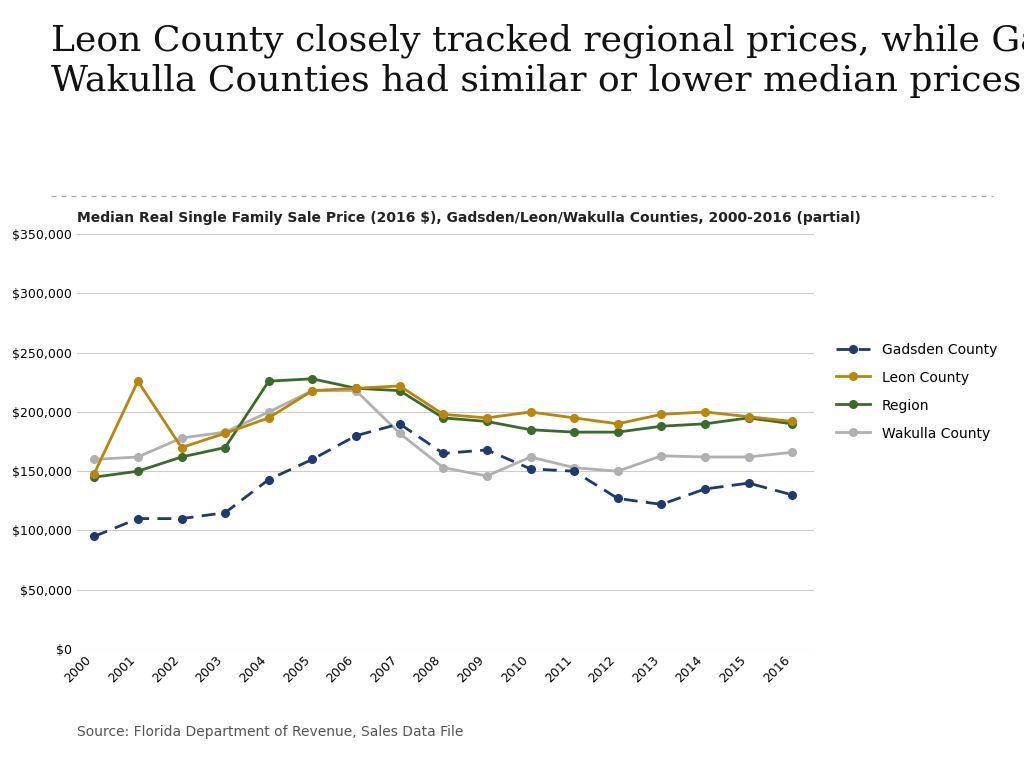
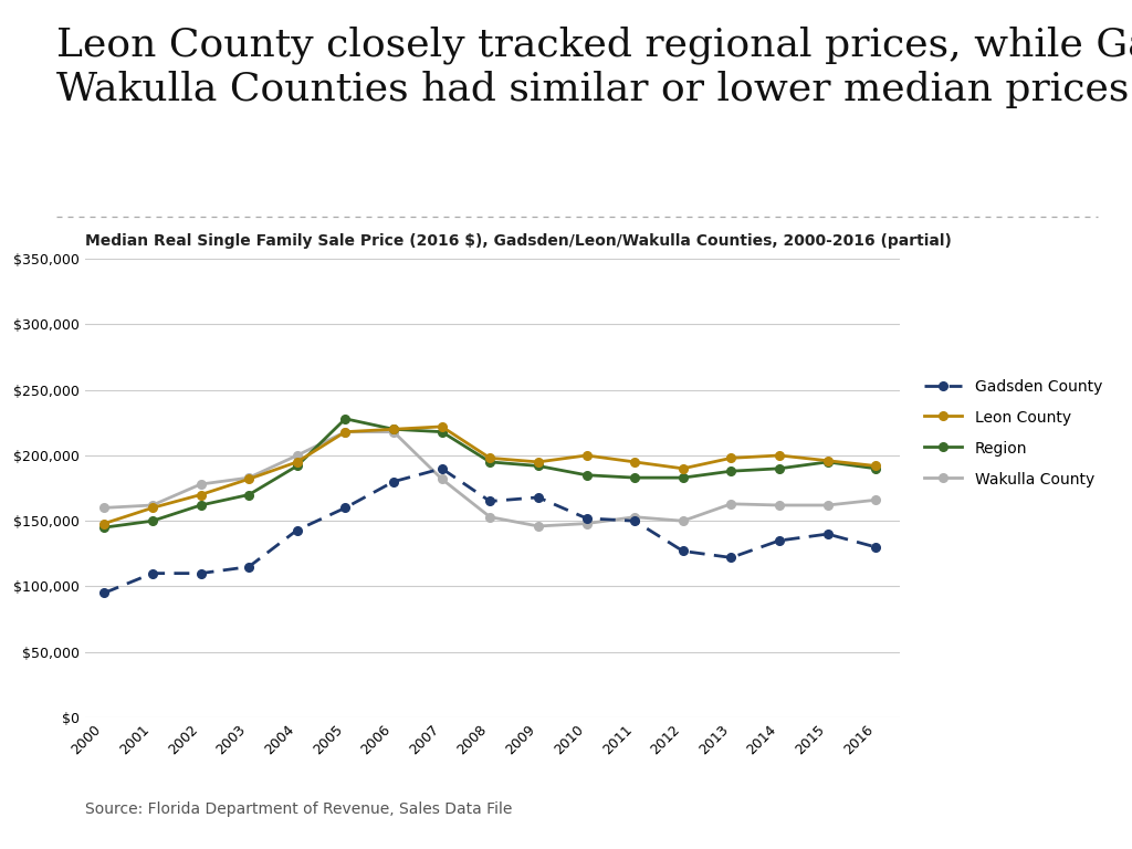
Leon County/2001: $226,000 -> $160,000
Region/2004: $226,000 -> $192,000
Wakulla County/2010: $162,000 -> $148,000
